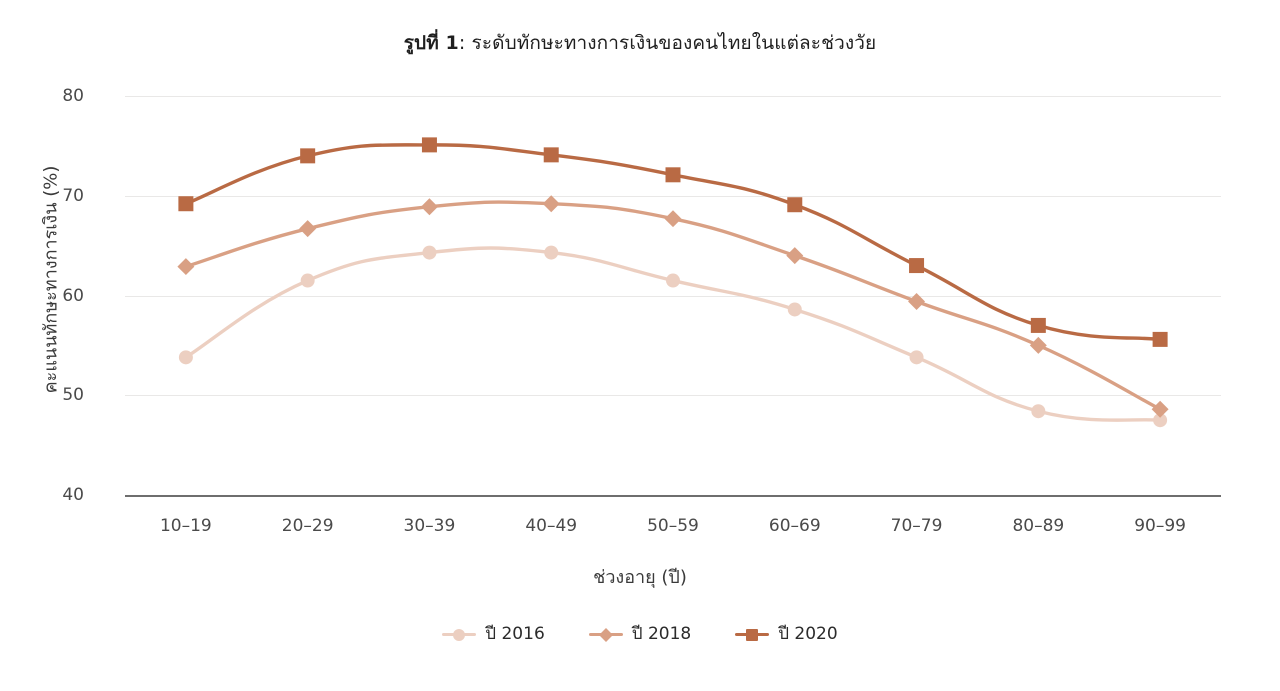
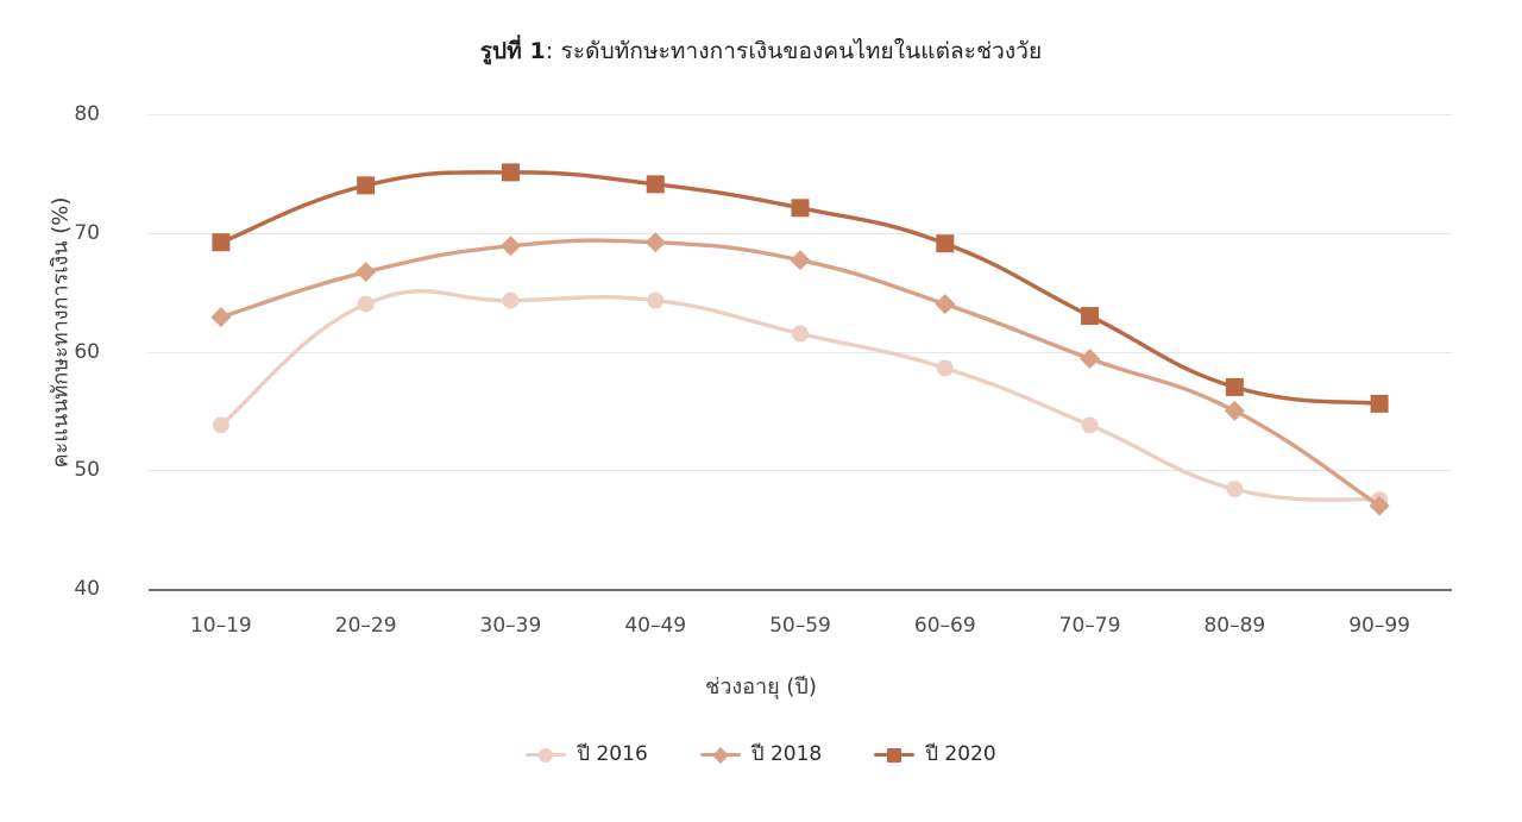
ปี 2016/20–29: 62 -> 64
ปี 2018/90–99: 49 -> 47
